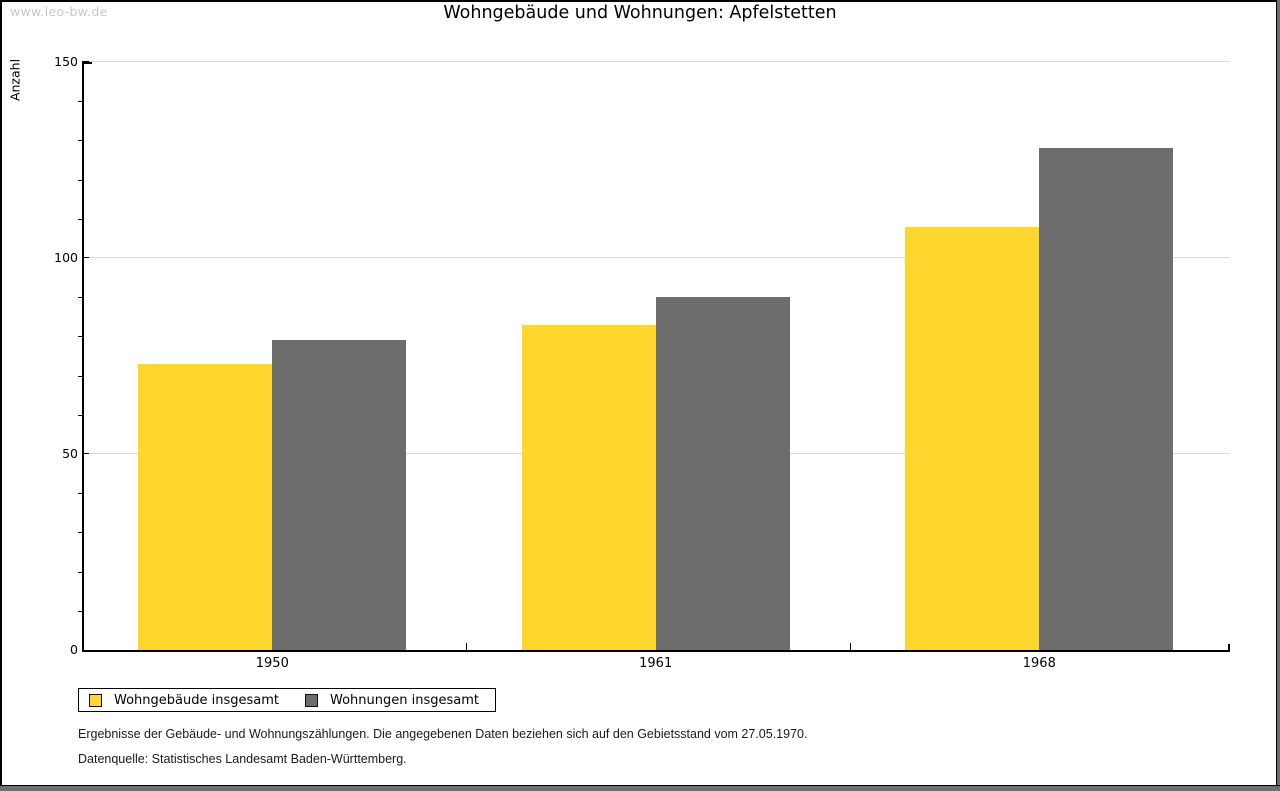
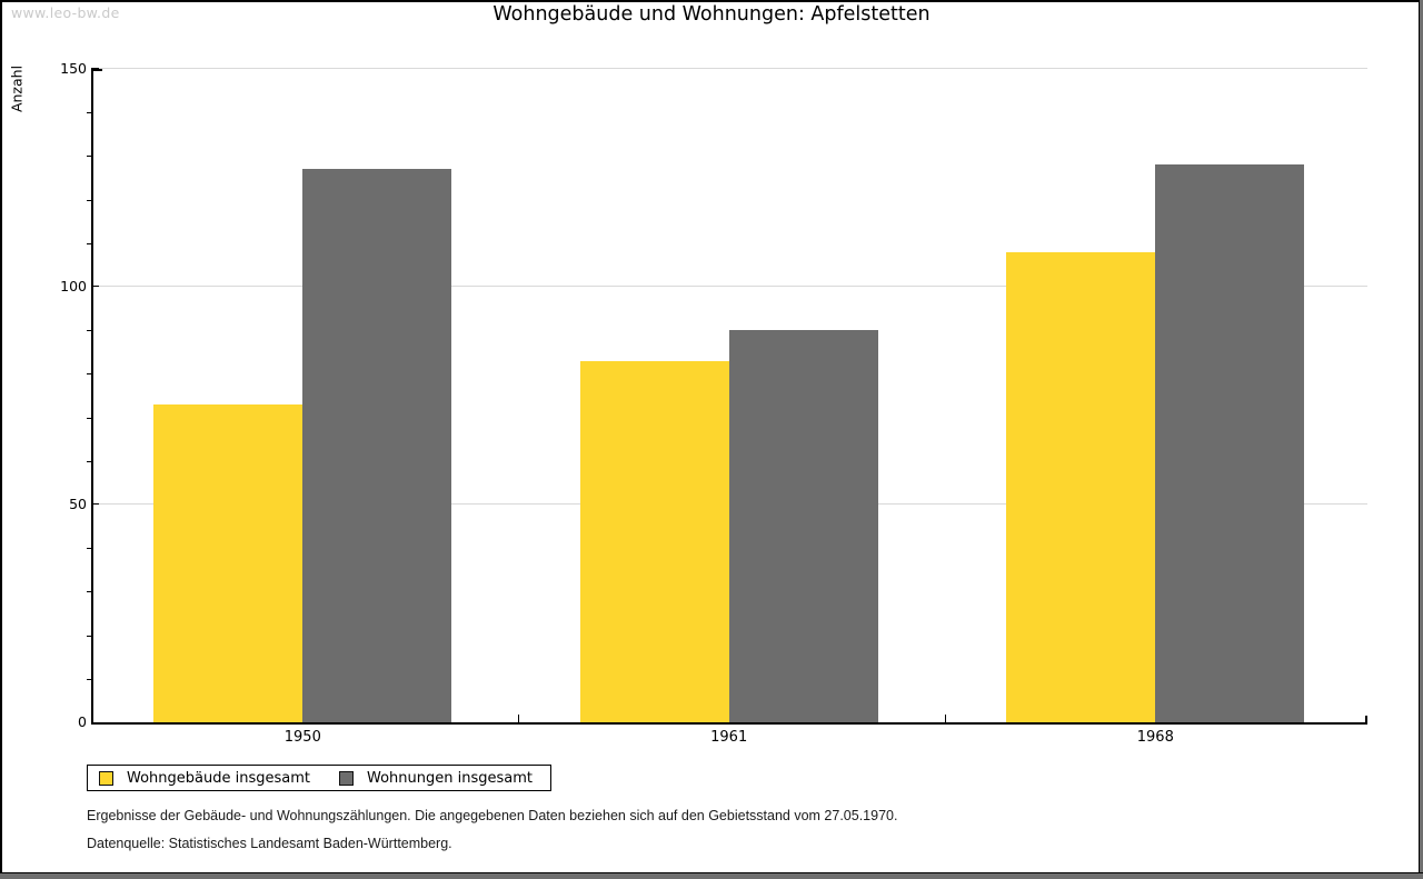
Wohnungen insgesamt/1950: 79 -> 127
